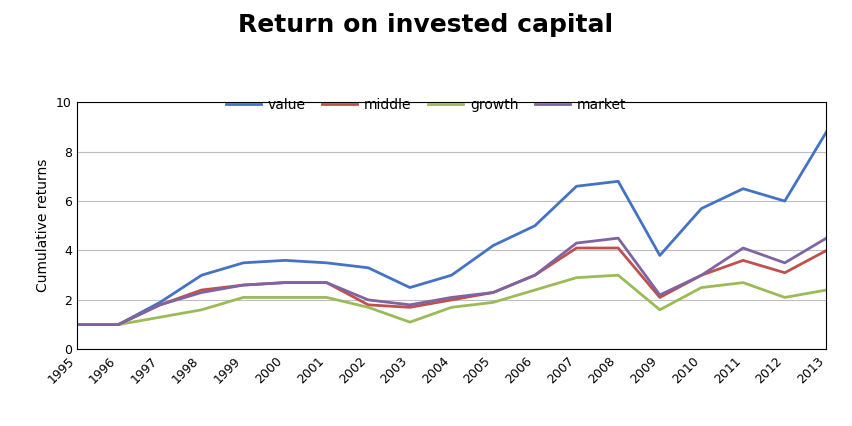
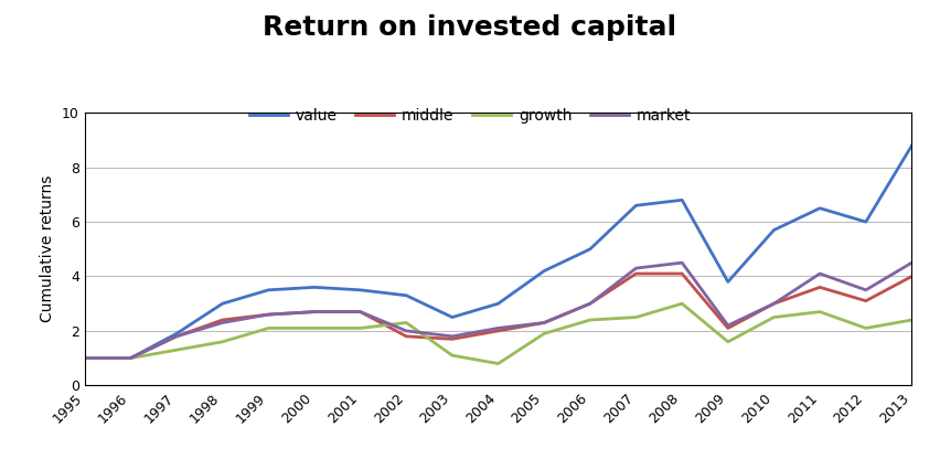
growth/2002: 1.7 -> 2.3
growth/2004: 1.7 -> 0.8
growth/2007: 2.9 -> 2.5
